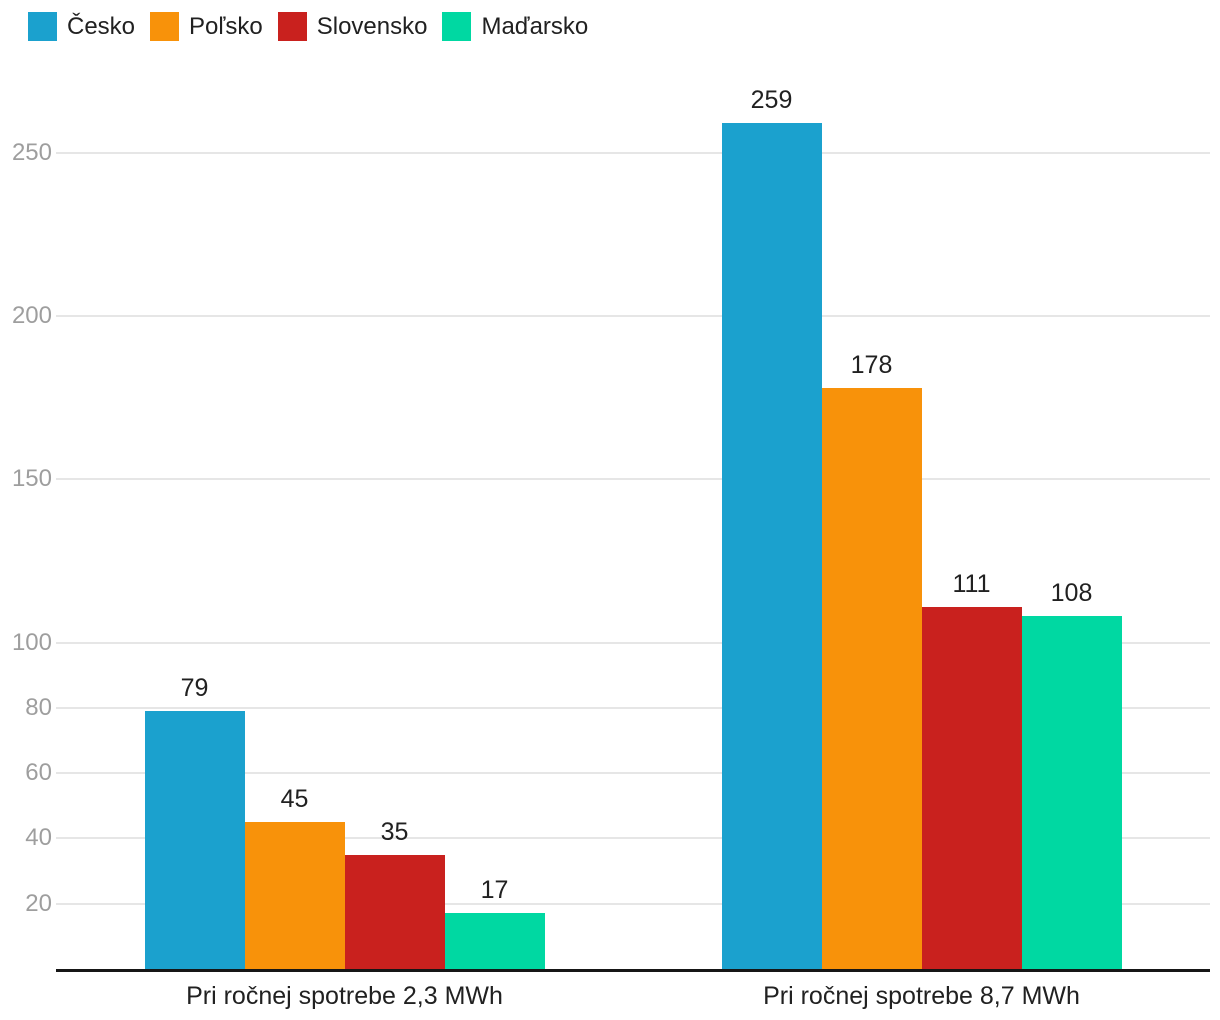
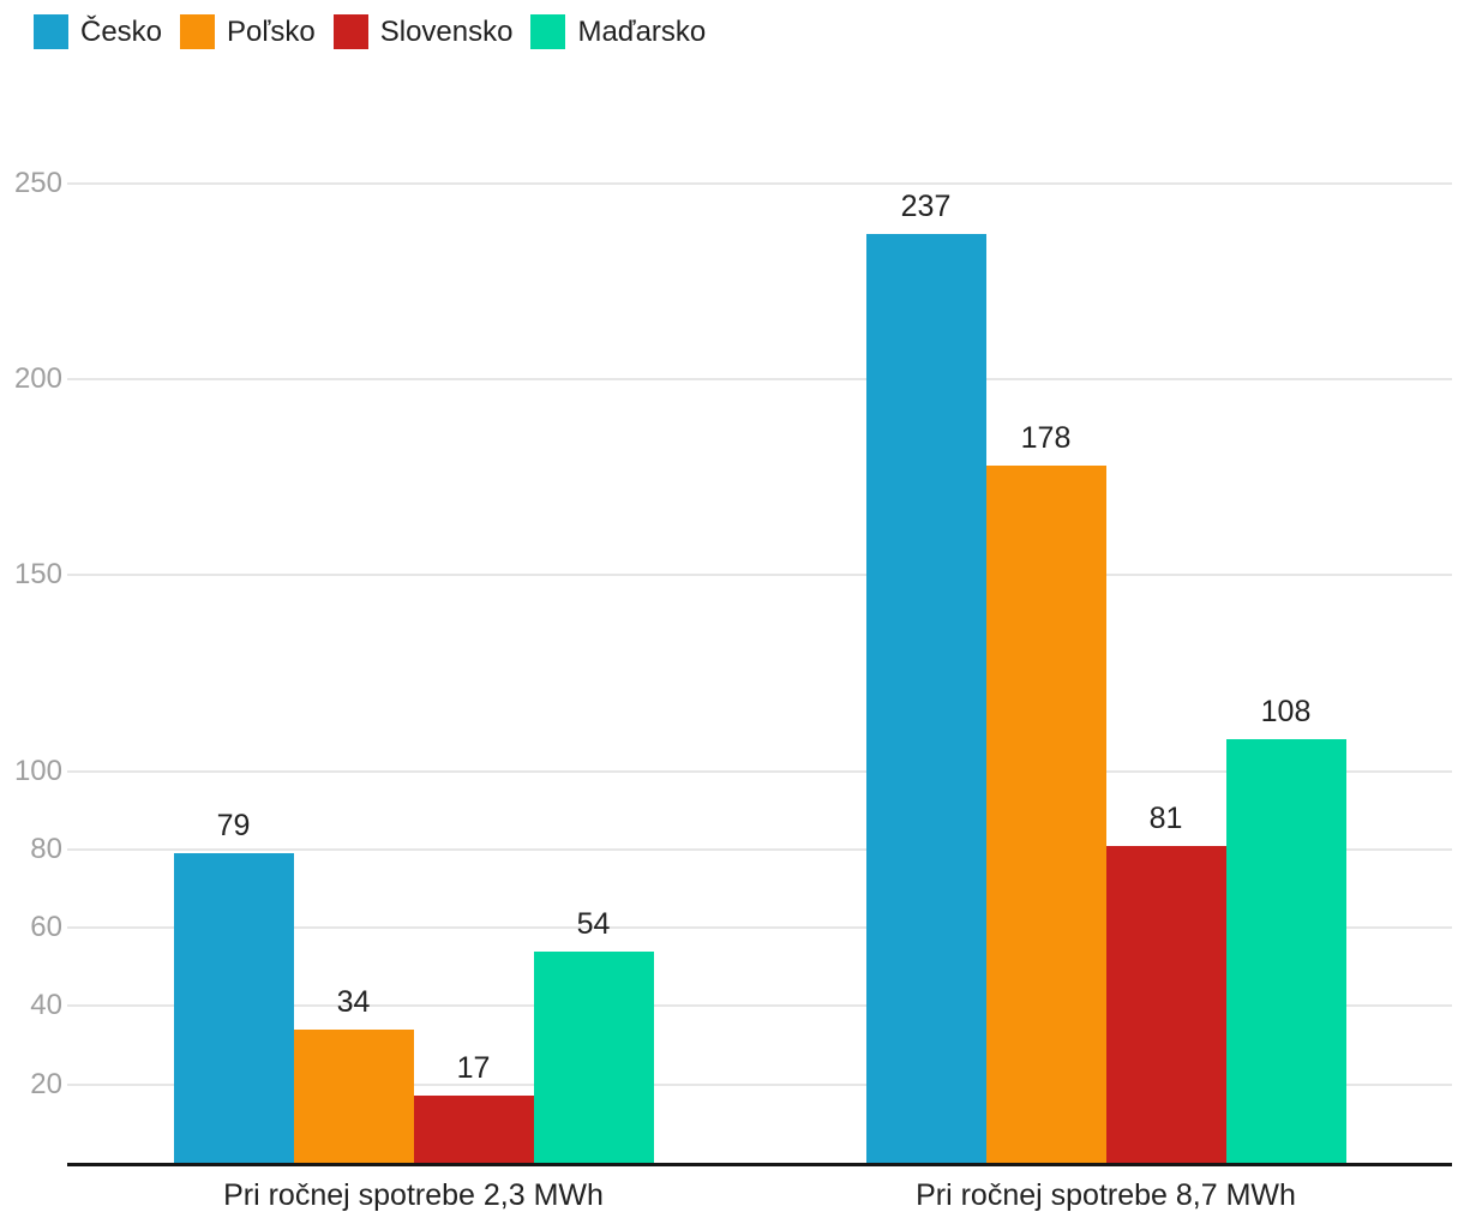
Poľsko/Pri ročnej spotrebe 2,3 MWh: 45 -> 34
Slovensko/Pri ročnej spotrebe 2,3 MWh: 35 -> 17
Maďarsko/Pri ročnej spotrebe 2,3 MWh: 17 -> 54
Česko/Pri ročnej spotrebe 8,7 MWh: 259 -> 237
Slovensko/Pri ročnej spotrebe 8,7 MWh: 111 -> 81
